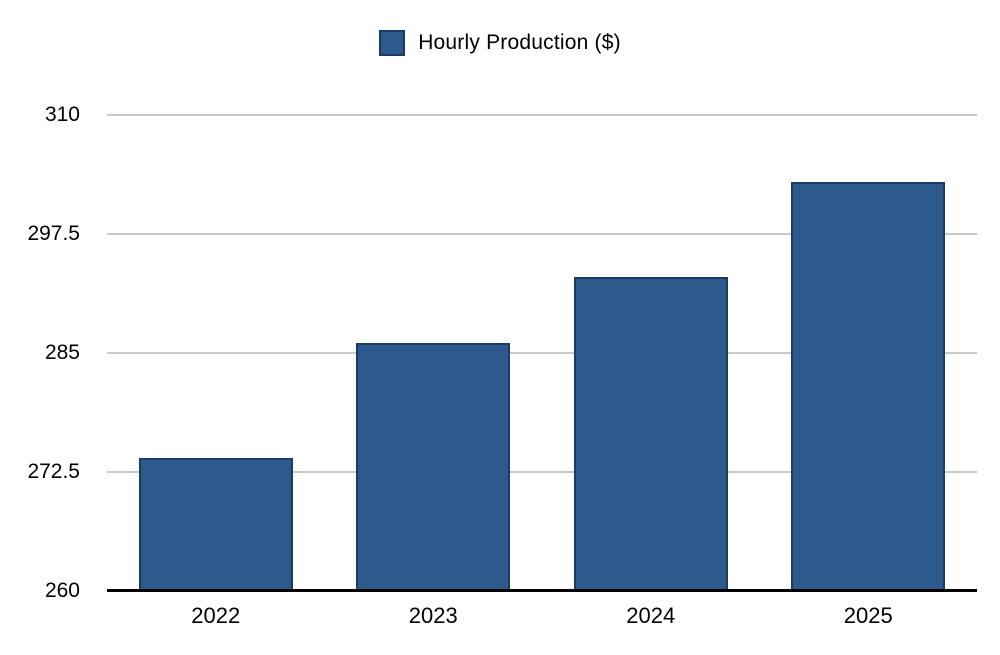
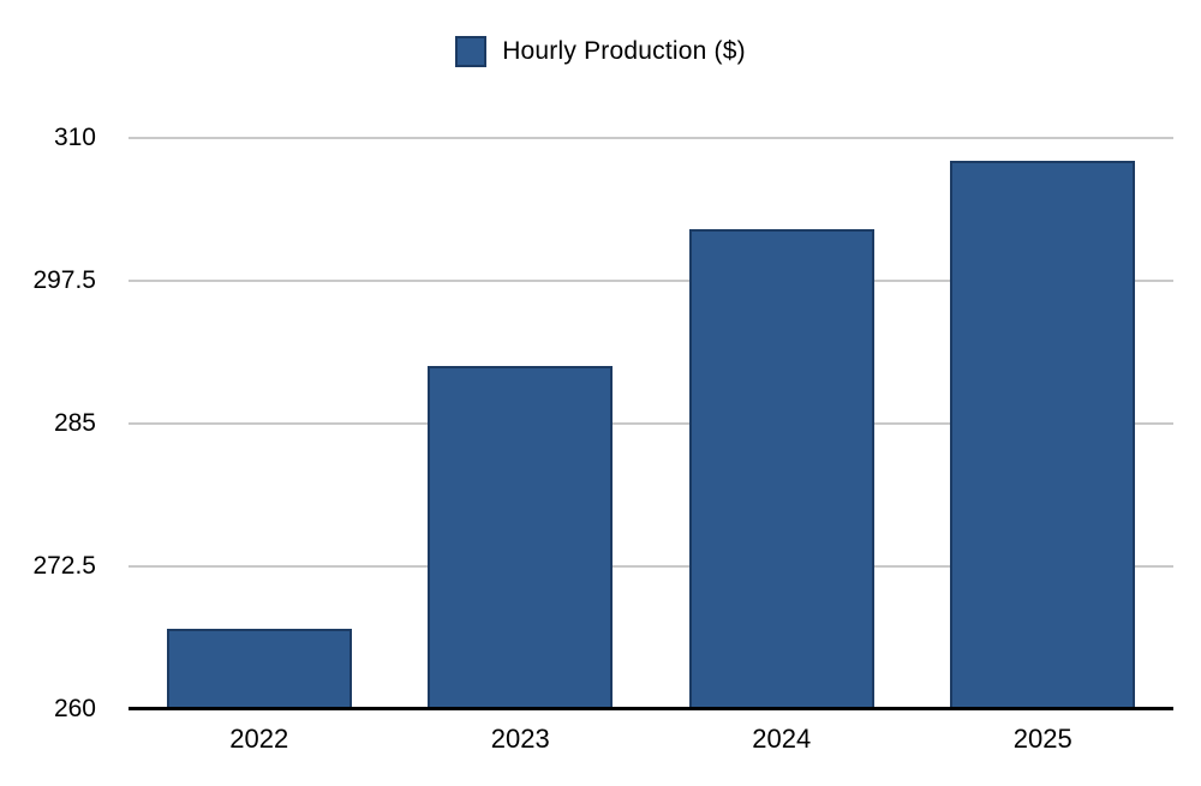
2022: 274 -> 267
2023: 286 -> 290
2024: 293 -> 302
2025: 303 -> 308
